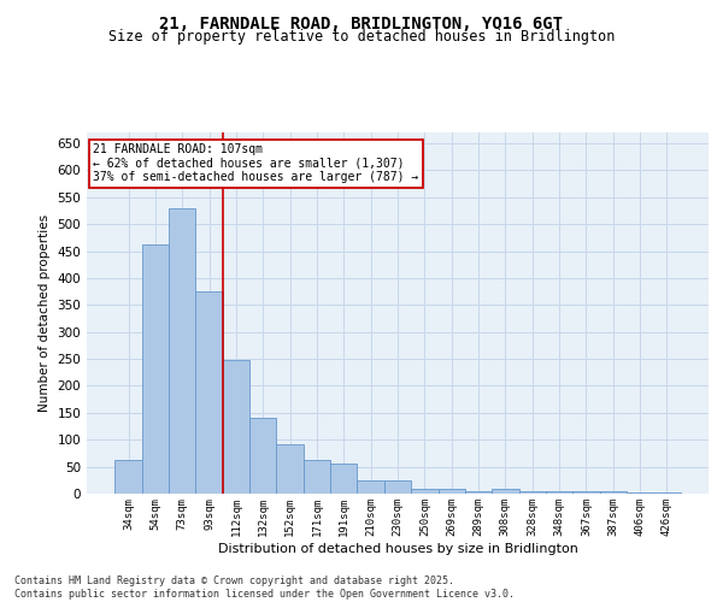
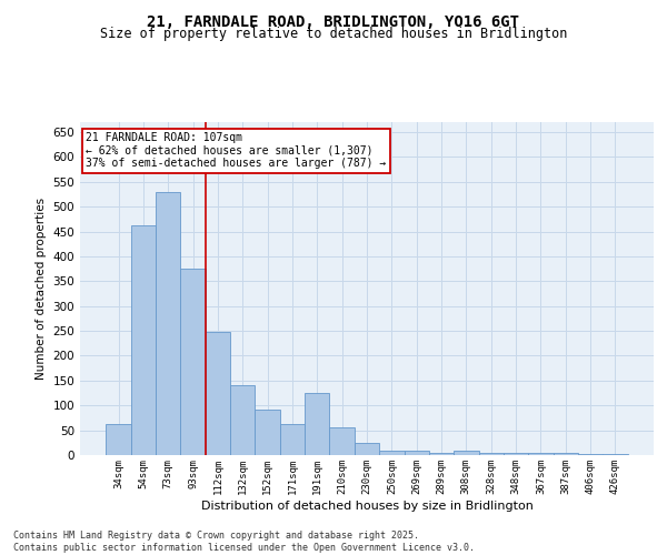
191sqm: 55 -> 125
210sqm: 25 -> 55
